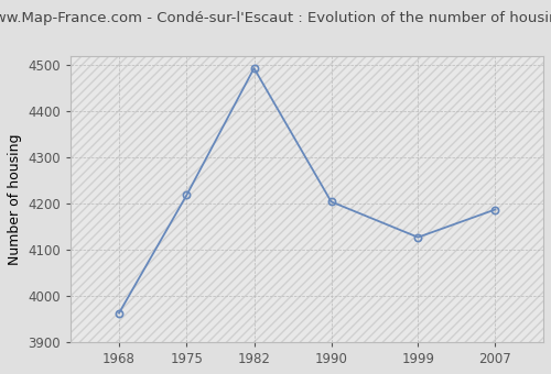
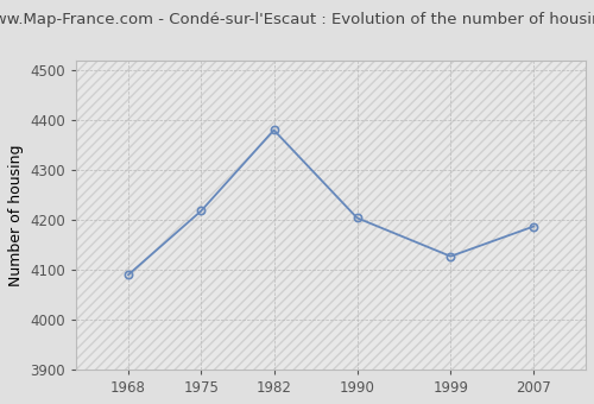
1968: 3963 -> 4090
1982: 4493 -> 4380
